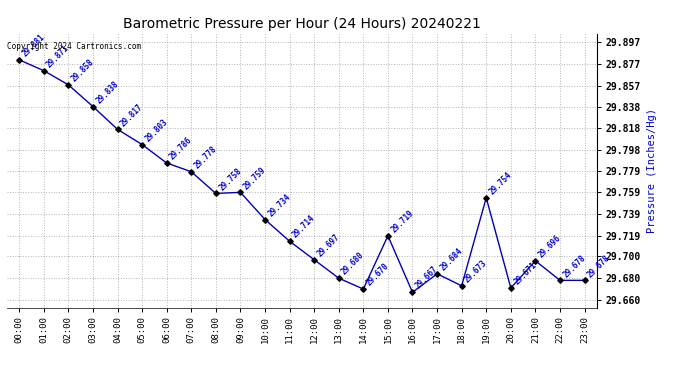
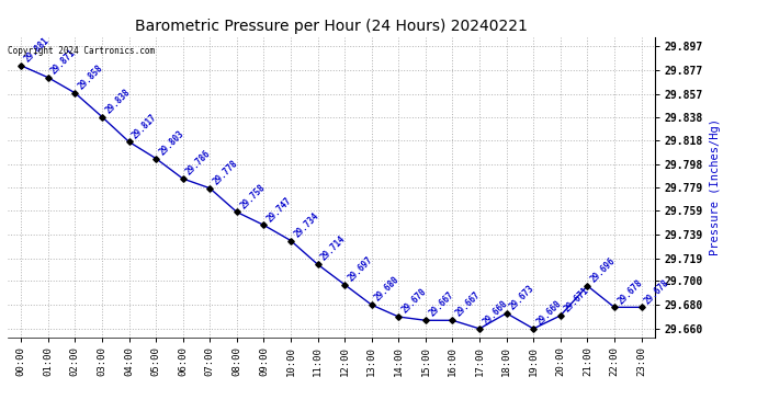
09:00: 29.759 -> 29.747
15:00: 29.719 -> 29.667
17:00: 29.684 -> 29.660
19:00: 29.754 -> 29.660
